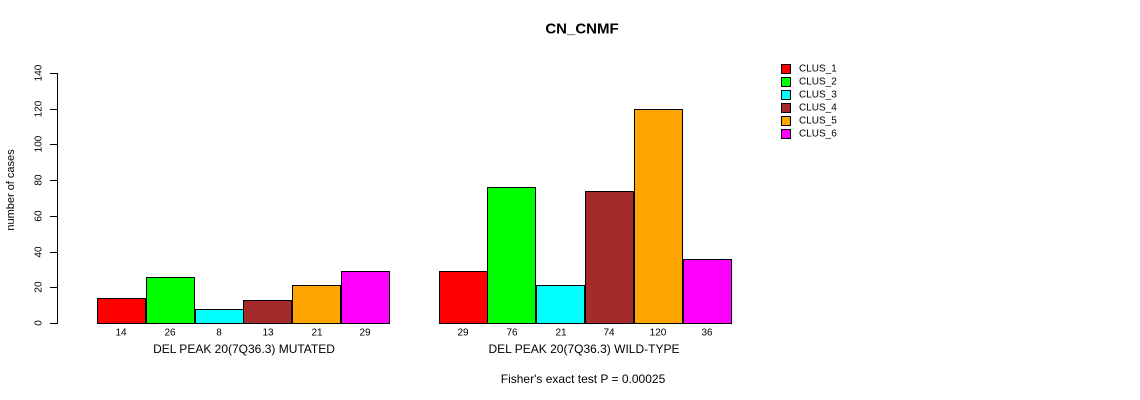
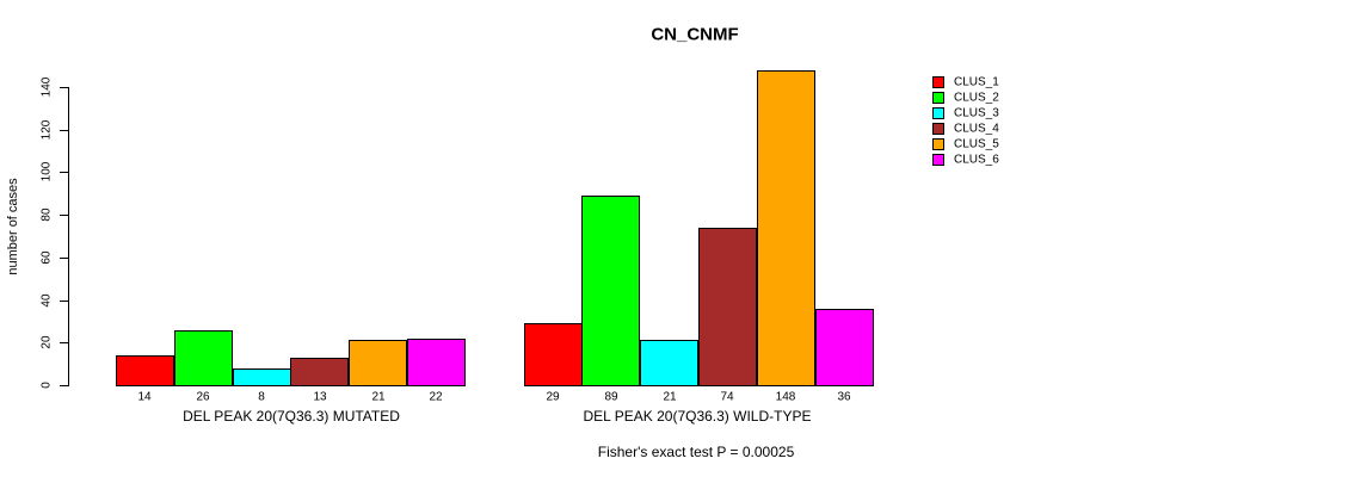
CLUS_6/DEL PEAK 20(7Q36.3) MUTATED: 29 -> 22
CLUS_2/DEL PEAK 20(7Q36.3) WILD-TYPE: 76 -> 89
CLUS_5/DEL PEAK 20(7Q36.3) WILD-TYPE: 120 -> 148
